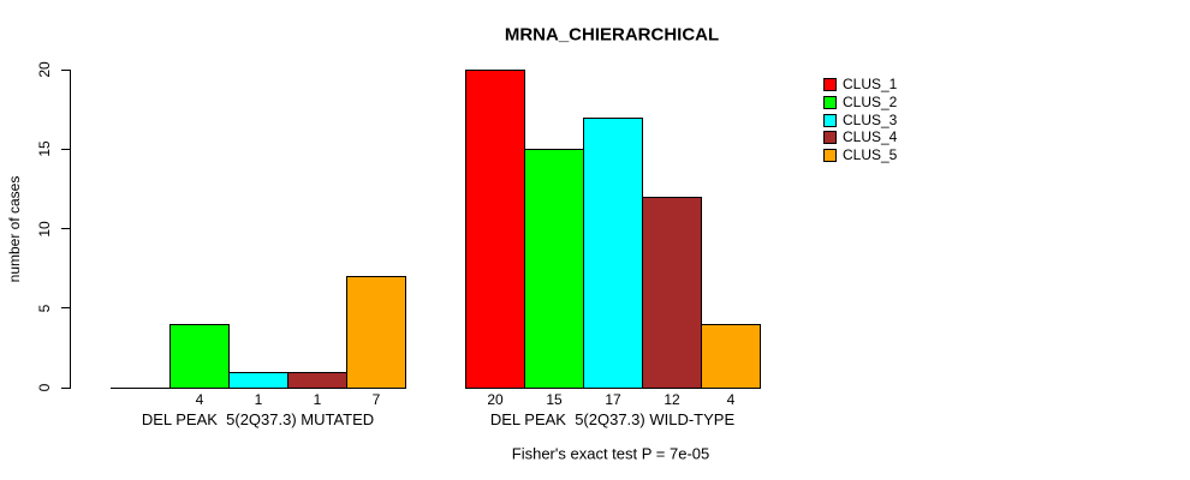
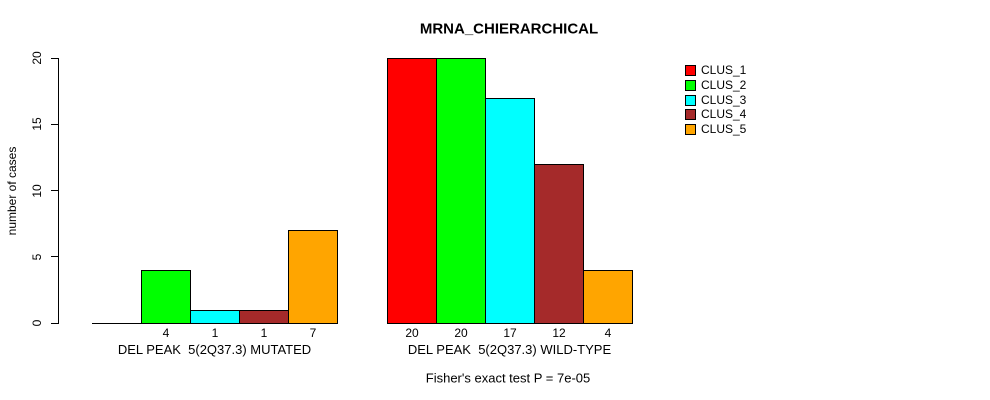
CLUS_2/DEL PEAK 5(2Q37.3) WILD-TYPE: 15 -> 20
